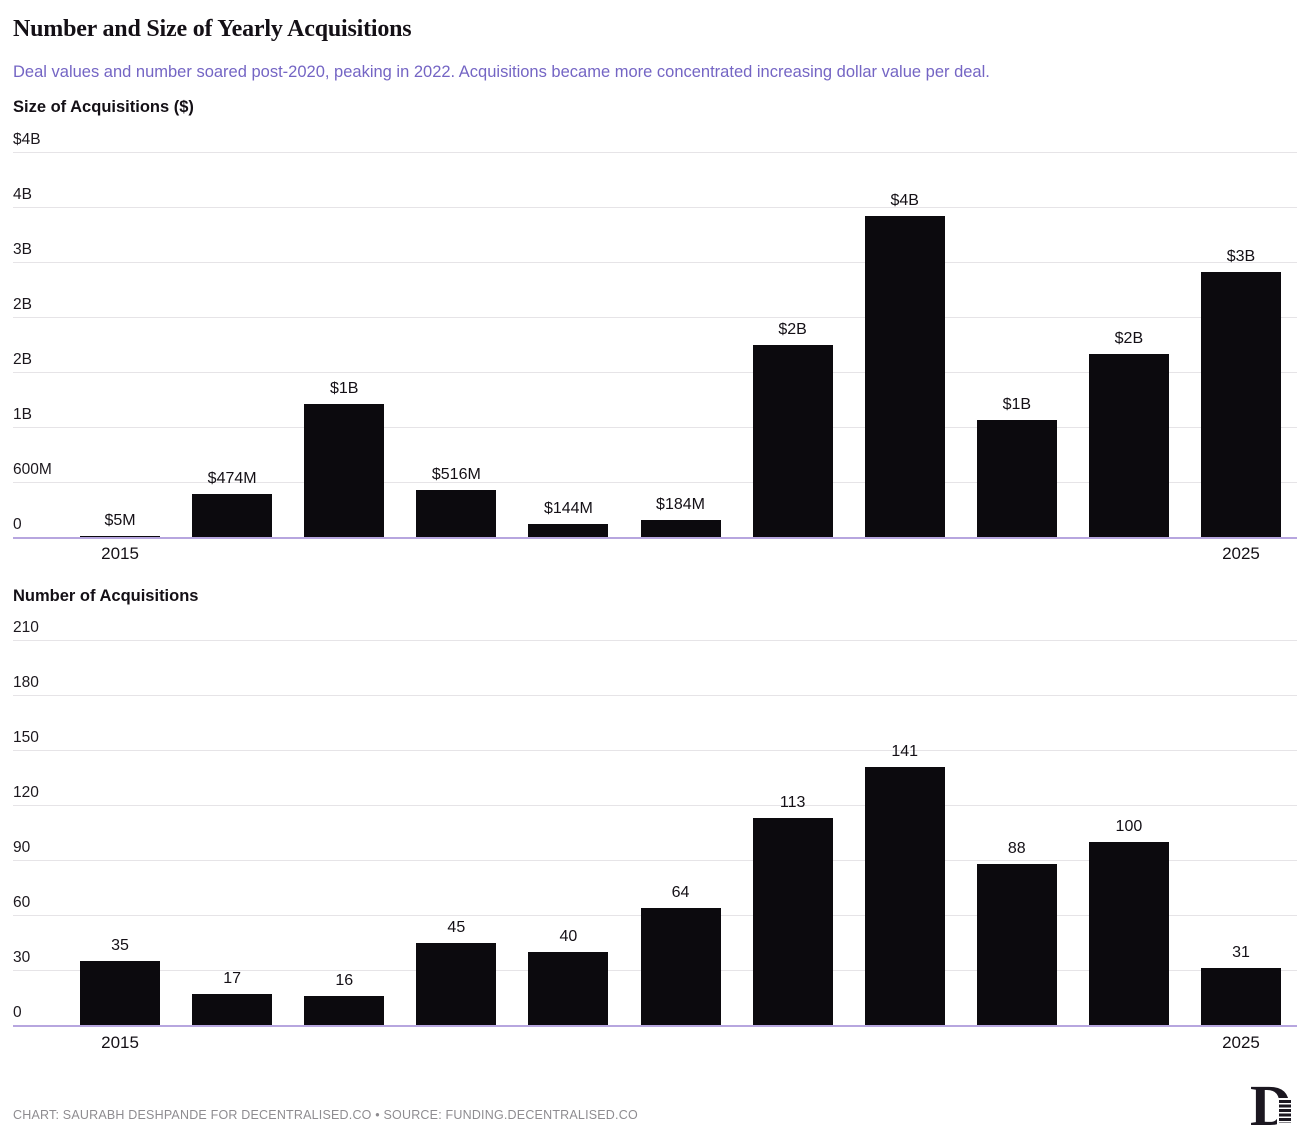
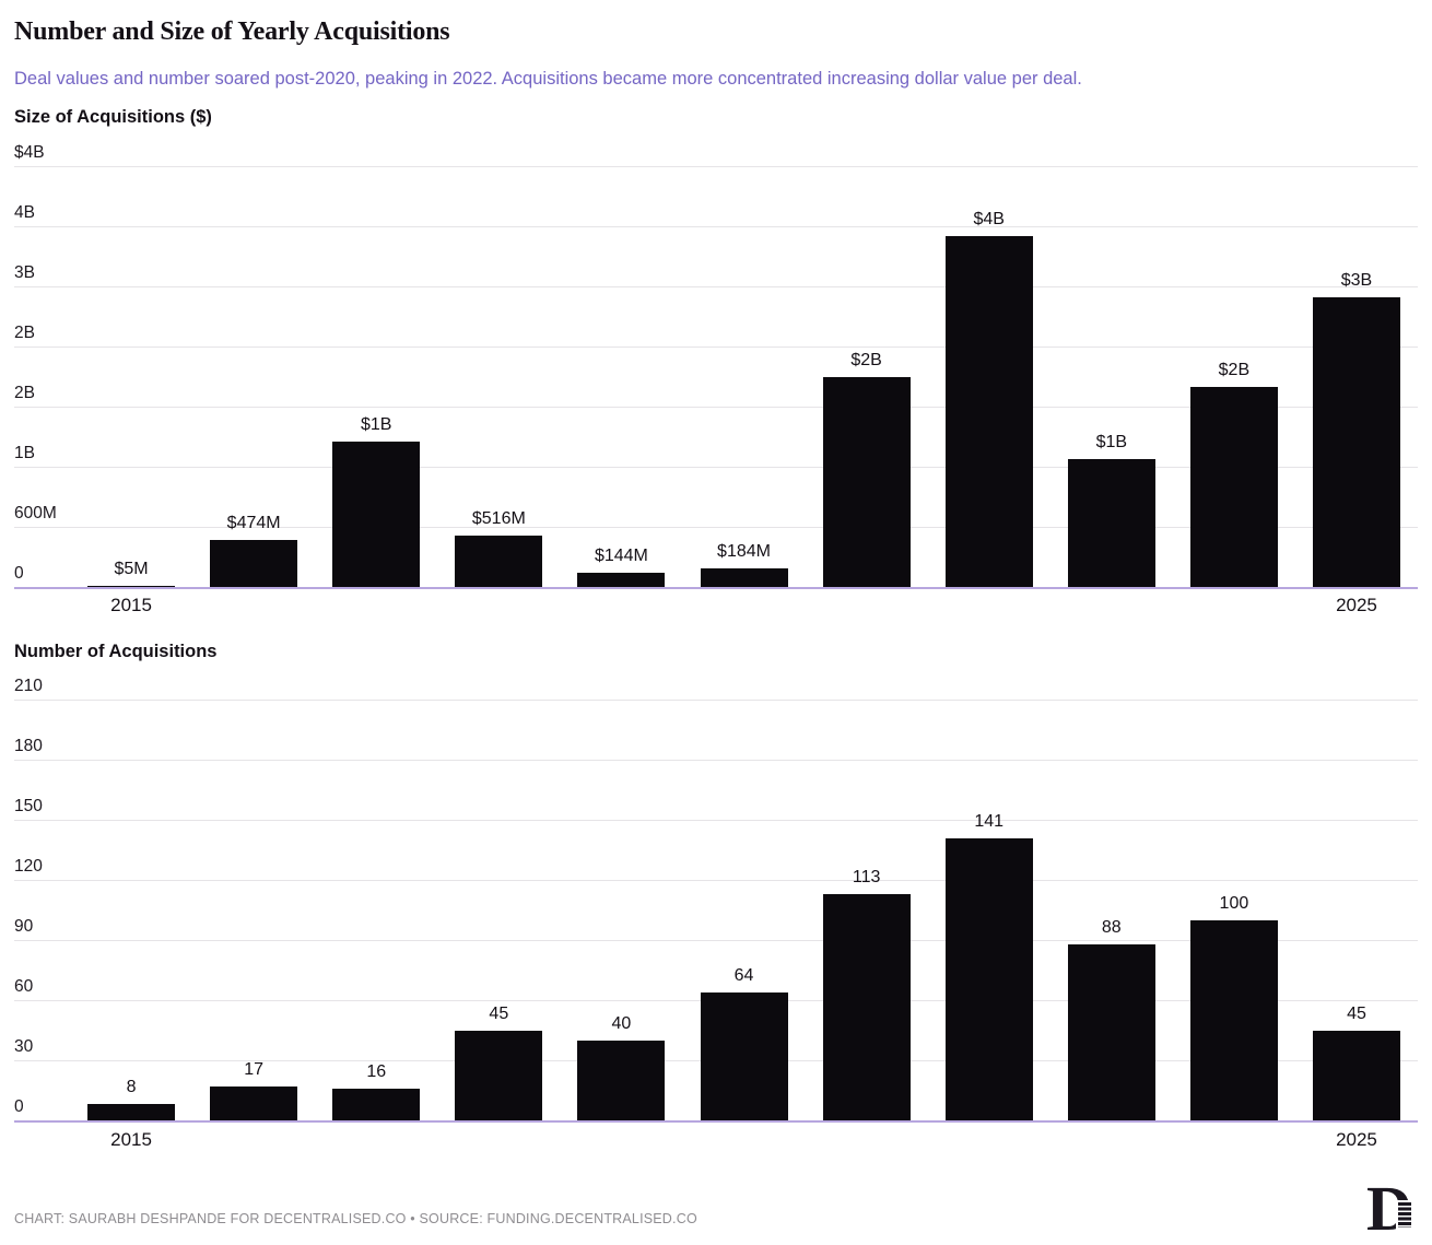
Number of Acquisitions/2015: 35 -> 8
Number of Acquisitions/2025: 31 -> 45
